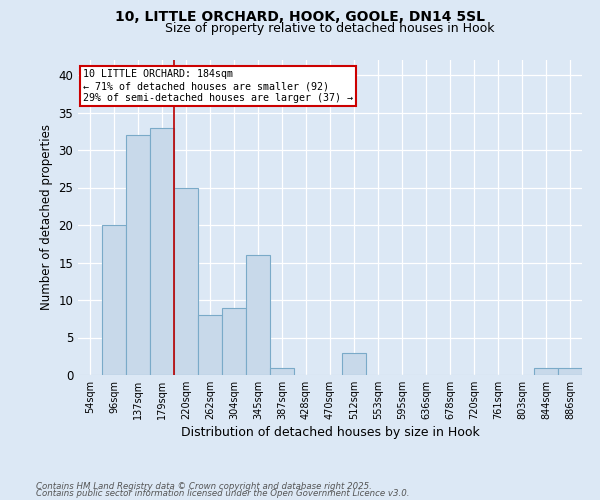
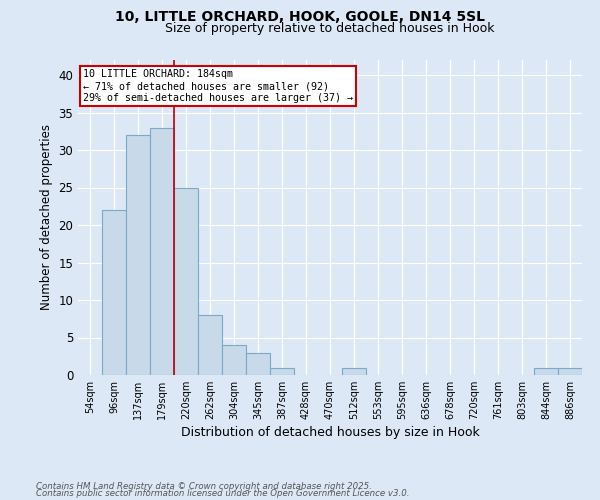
96sqm: 20 -> 22
304sqm: 9 -> 4
345sqm: 16 -> 3
512sqm: 3 -> 1
